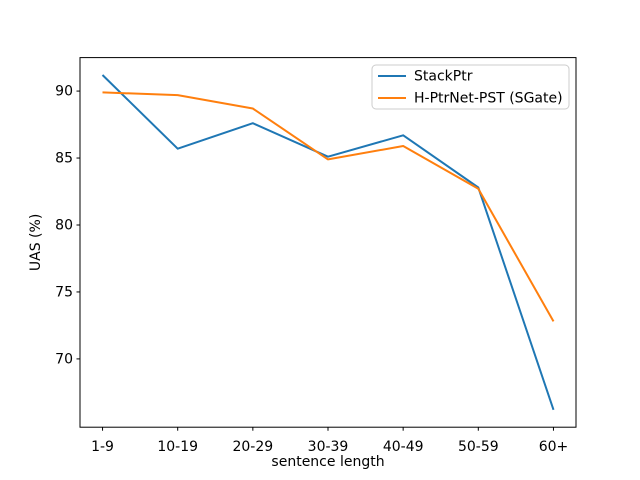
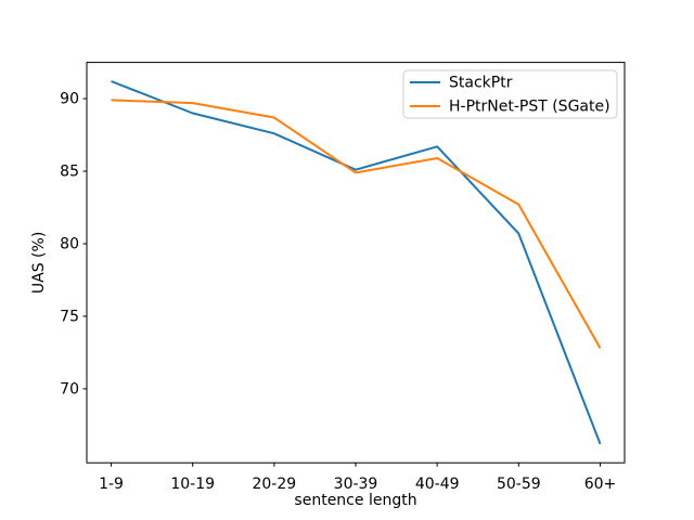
StackPtr/10-19: 85.7 -> 89.0
StackPtr/50-59: 82.8 -> 80.7
